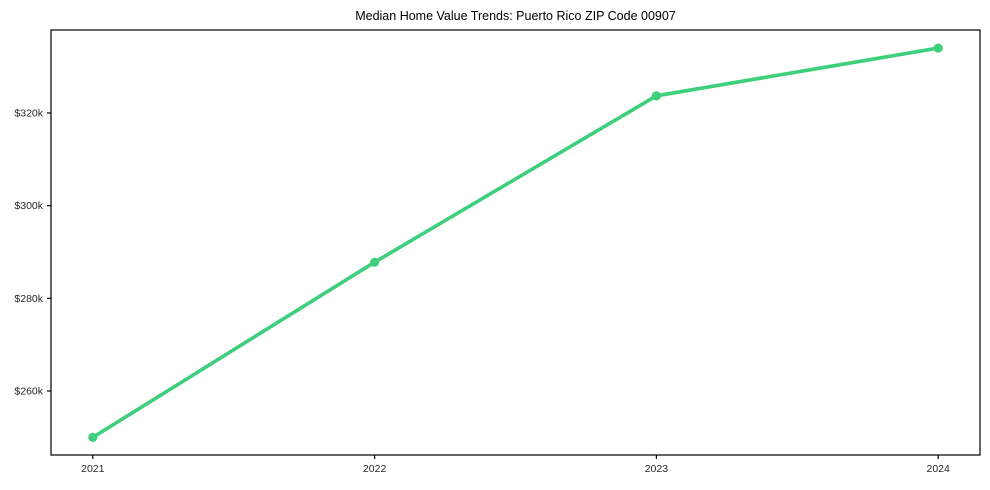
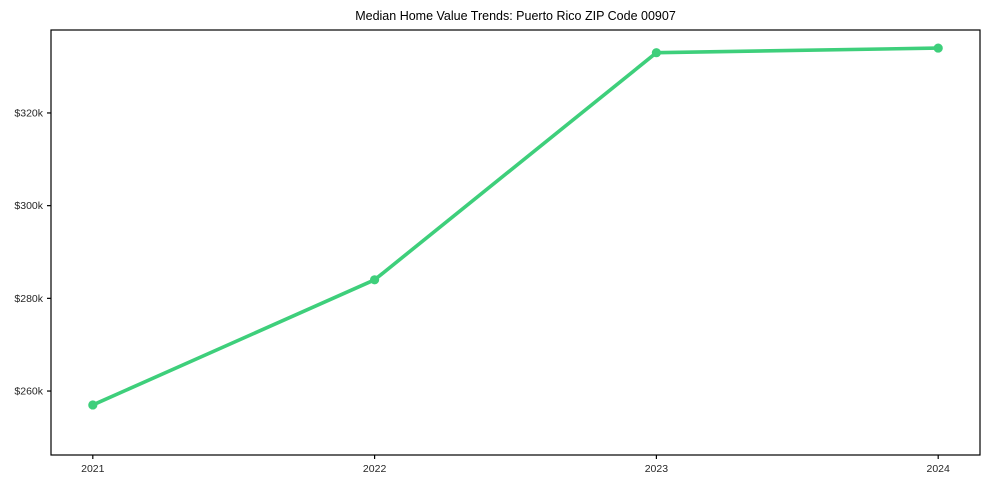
2021: $250k -> $257k
2022: $288k -> $284k
2023: $324k -> $333k
